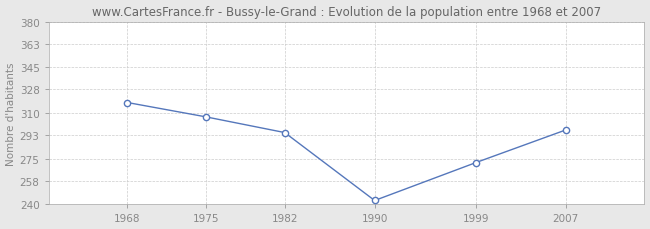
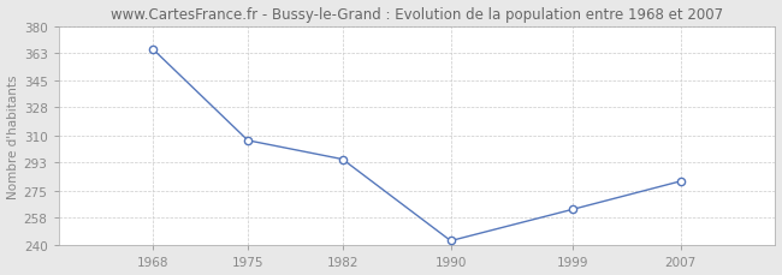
1968: 318 -> 365
1999: 272 -> 263
2007: 297 -> 281
